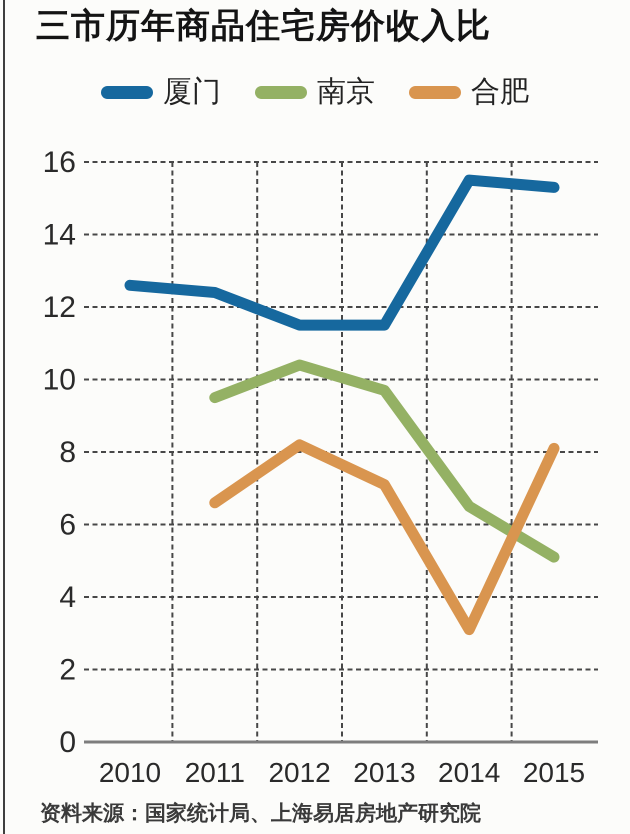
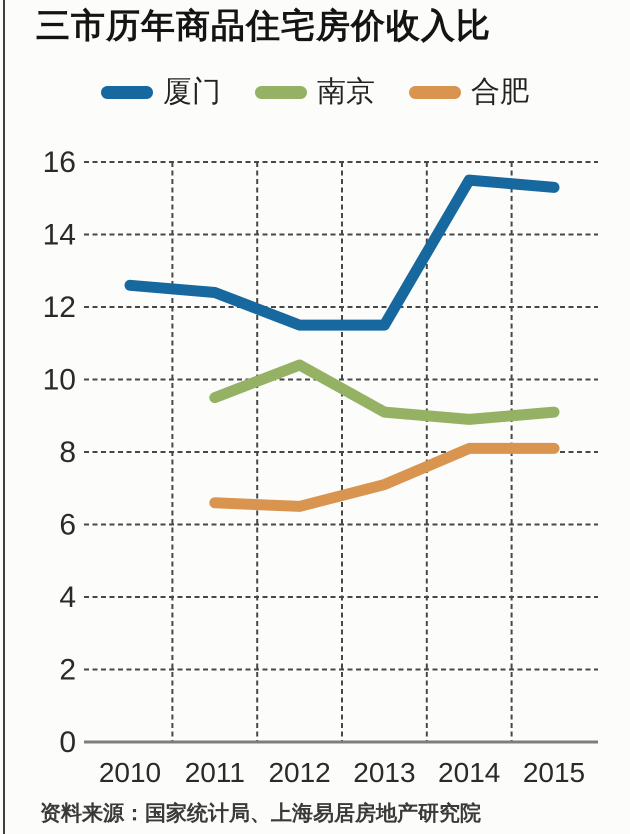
合肥/2012: 8.2 -> 6.5
南京/2013: 9.7 -> 9.1
南京/2014: 6.5 -> 8.9
合肥/2014: 3.1 -> 8.1
南京/2015: 5.1 -> 9.1
